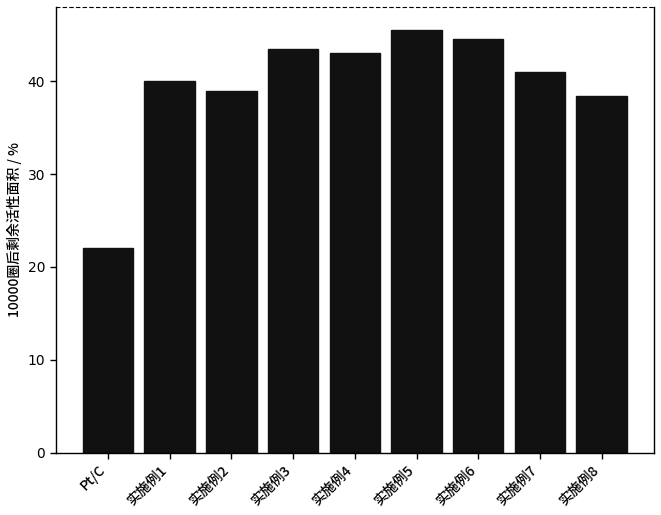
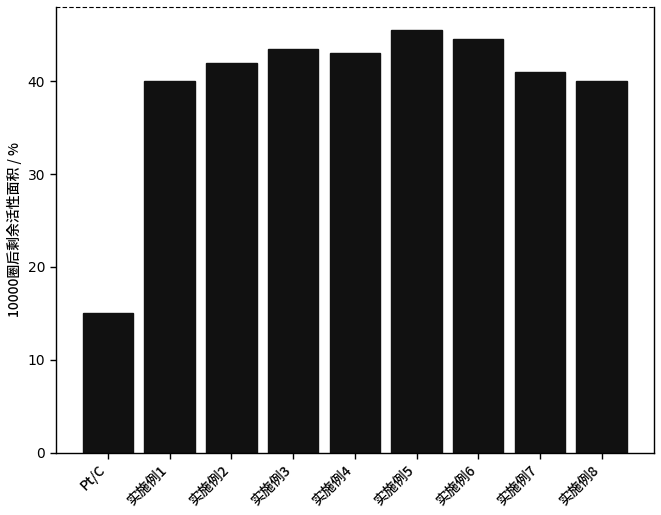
Pt/C: 22.0 -> 15.0
实施例2: 39.0 -> 42.0
实施例8: 38.4 -> 40.0
